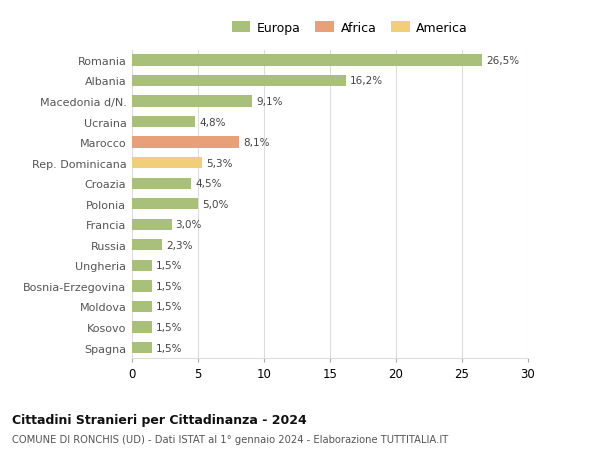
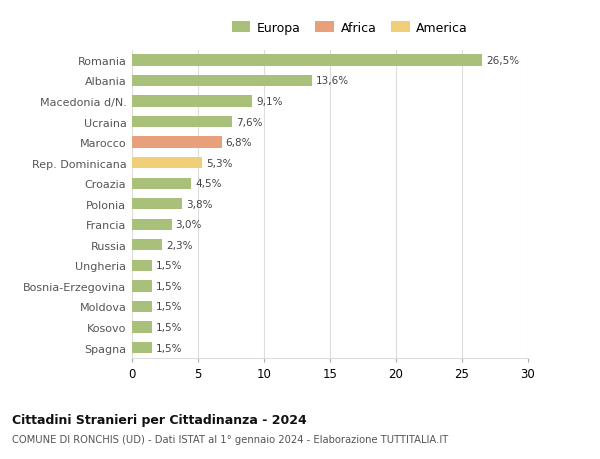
Albania: 16,2% -> 13,6%
Ucraina: 4,8% -> 7,6%
Marocco: 8,1% -> 6,8%
Polonia: 5,0% -> 3,8%
